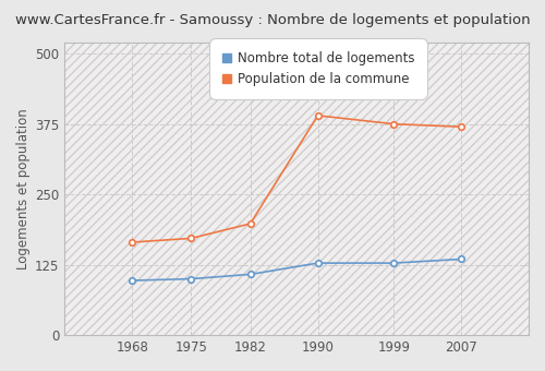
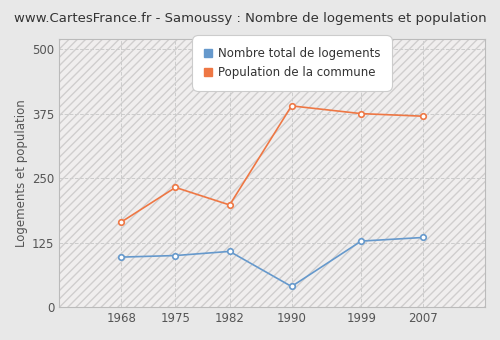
Population de la commune/1975: 172 -> 232
Nombre total de logements/1990: 128 -> 40
